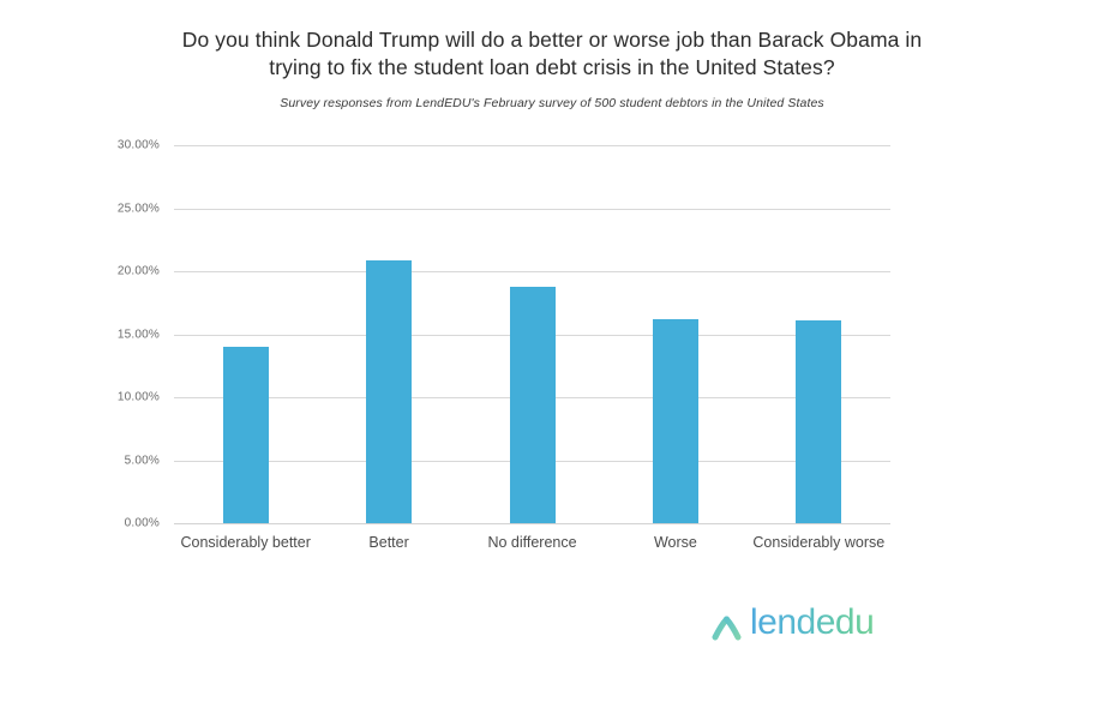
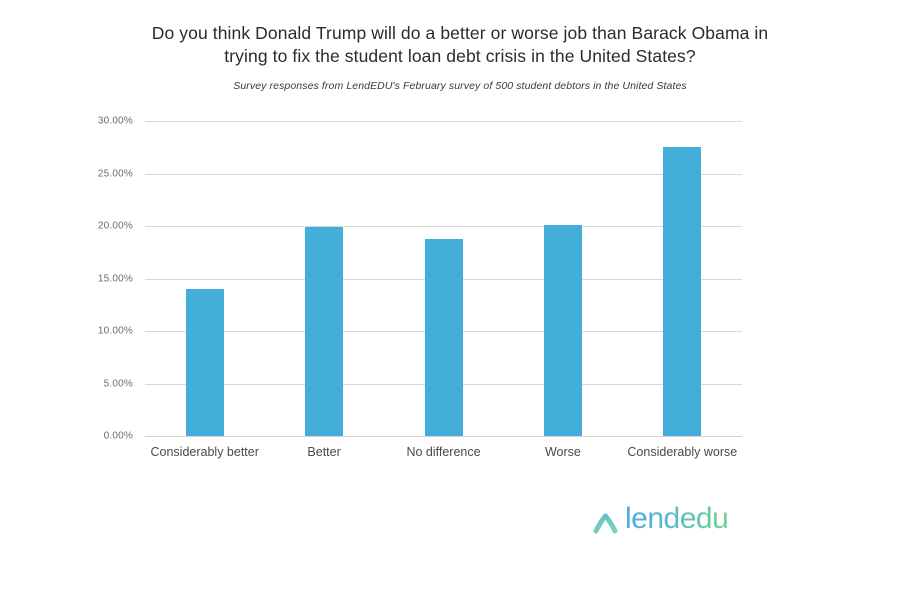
Better: 20.9% -> 19.9%
Worse: 16.2% -> 20.1%
Considerably worse: 16.1% -> 27.5%
